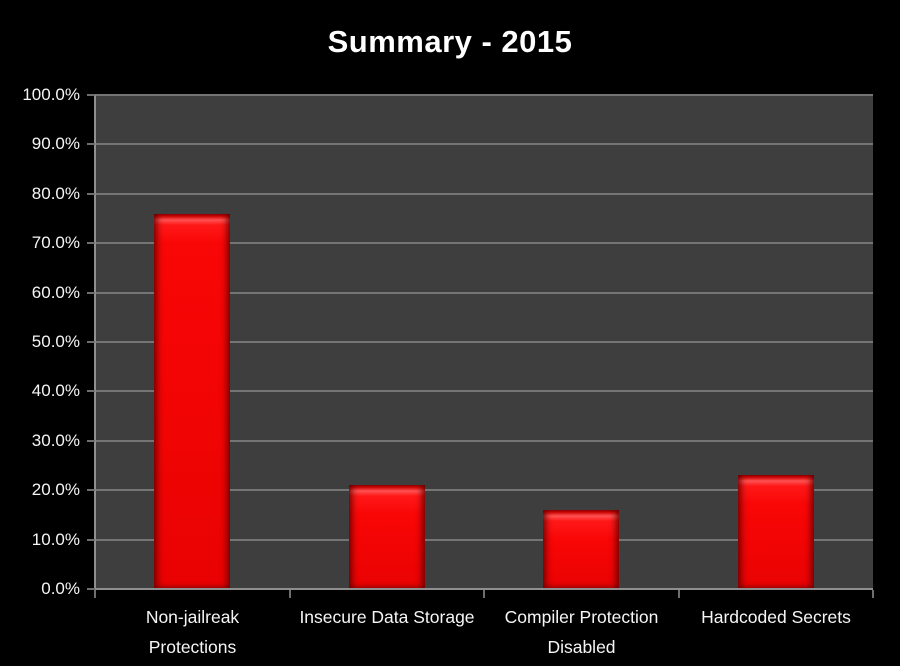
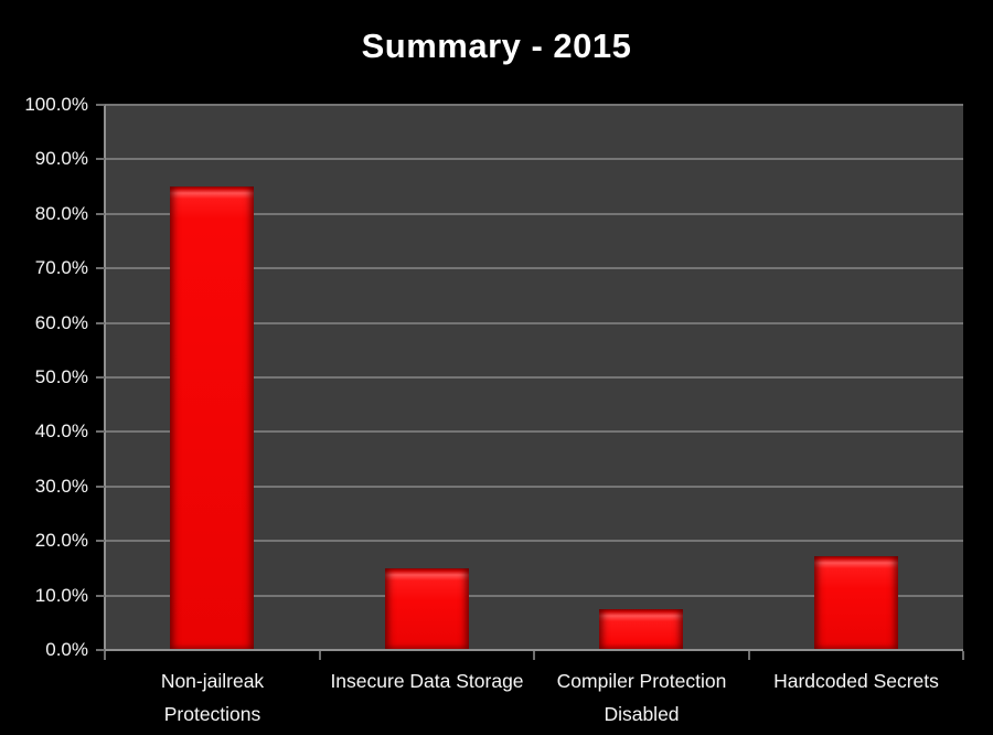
Non-jailreak Protections: 76% -> 85%
Insecure Data Storage: 21% -> 15%
Compiler Protection Disabled: 16% -> 8%
Hardcoded Secrets: 23% -> 17%
